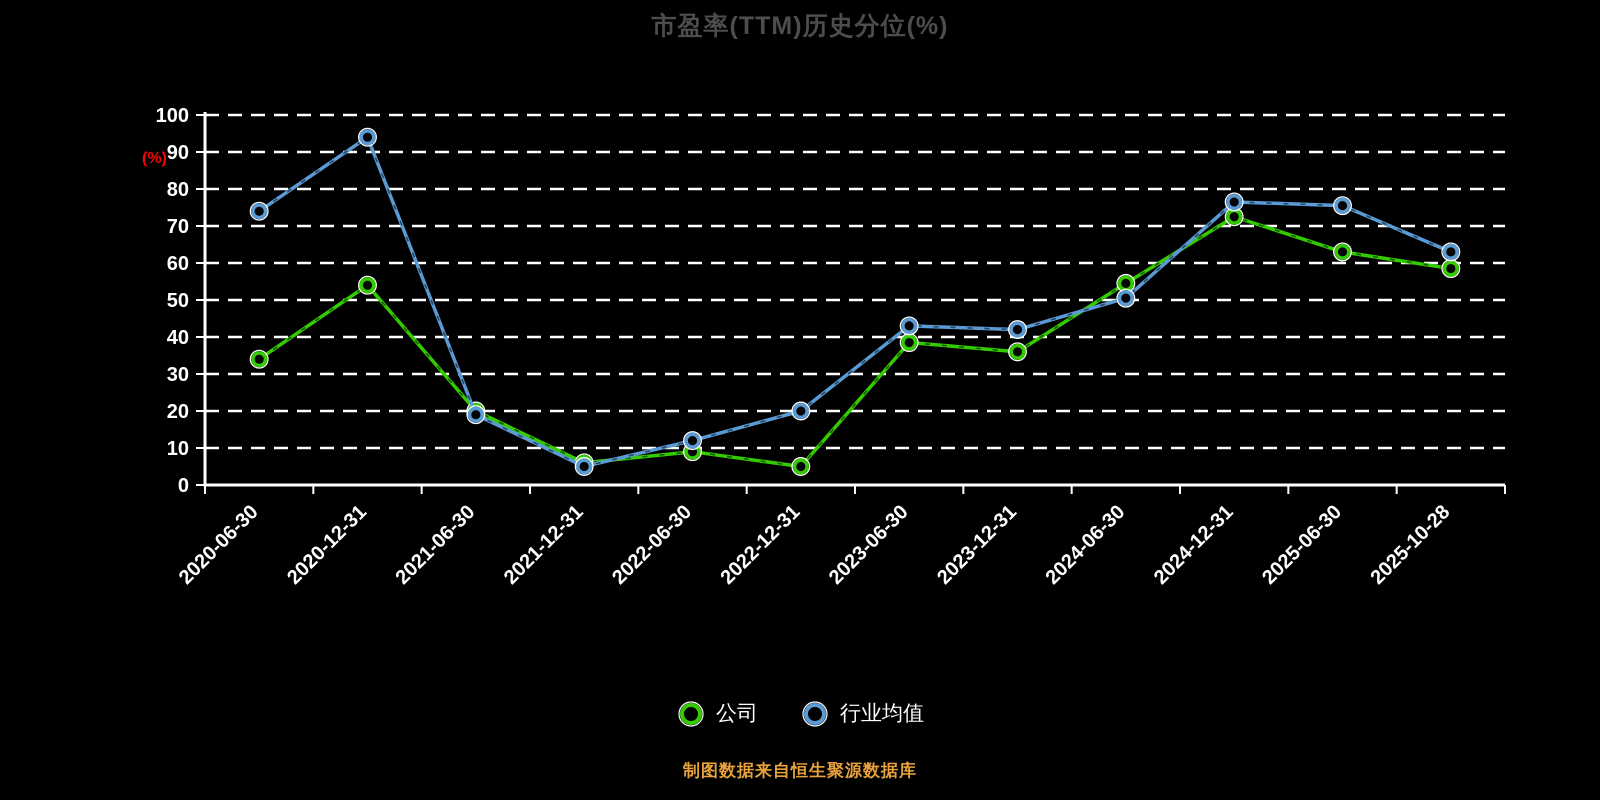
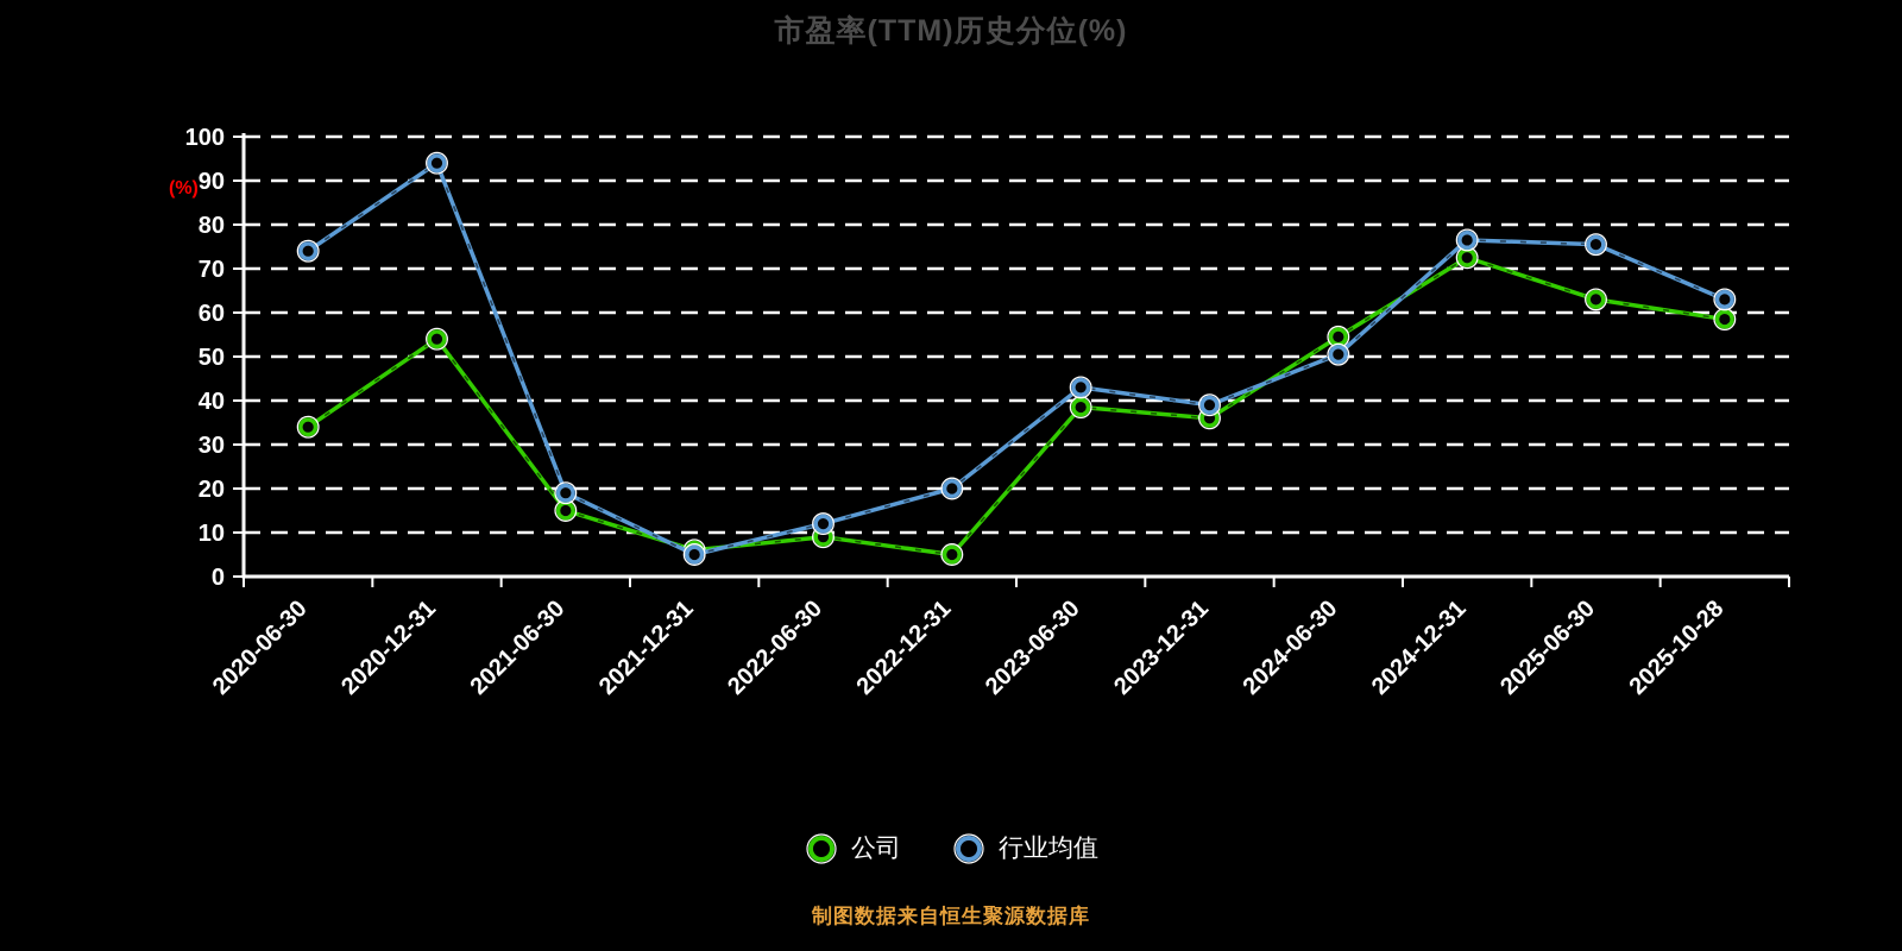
公司/2021-06-30: 20 -> 15
行业均值/2023-12-31: 42 -> 39
